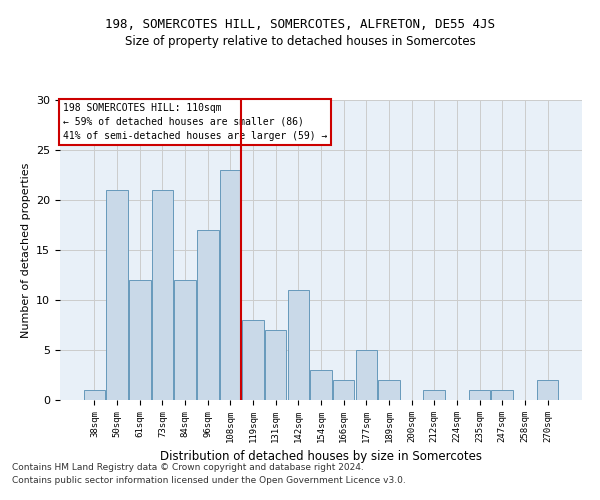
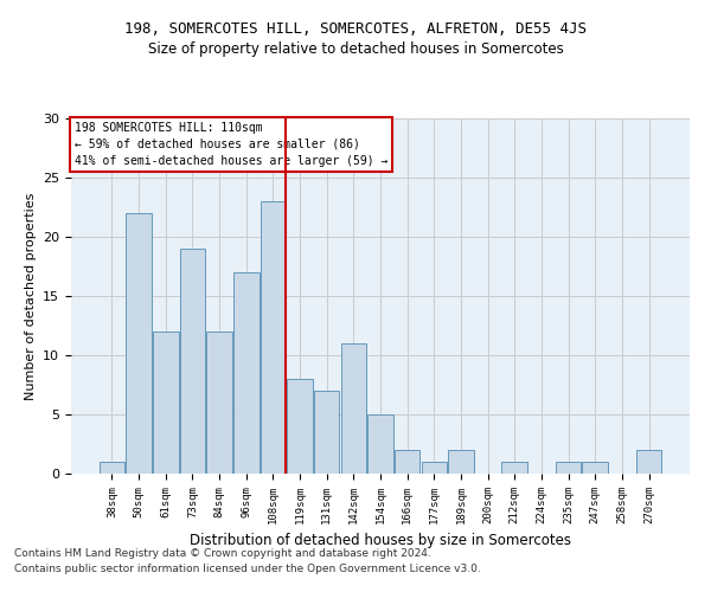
50sqm: 21 -> 22
73sqm: 21 -> 19
154sqm: 3 -> 5
177sqm: 5 -> 1
